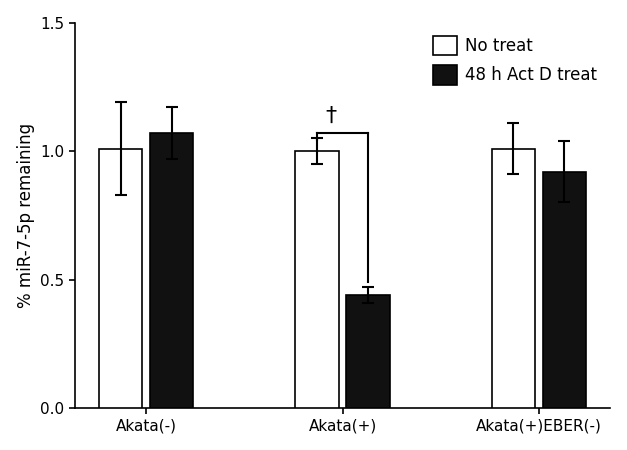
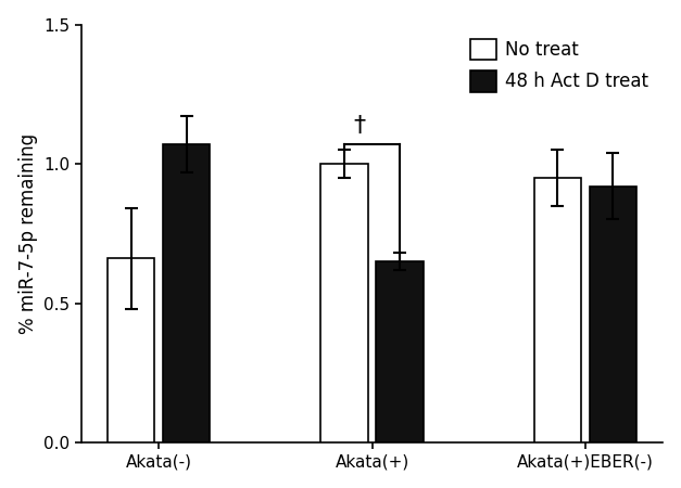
No treat/Akata(-): 1.01 -> 0.66
48 h Act D treat/Akata(+): 0.44 -> 0.65
No treat/Akata(+)EBER(-): 1.01 -> 0.95
